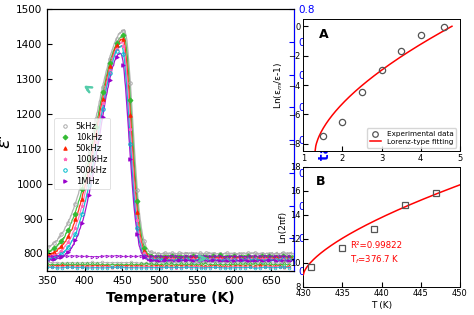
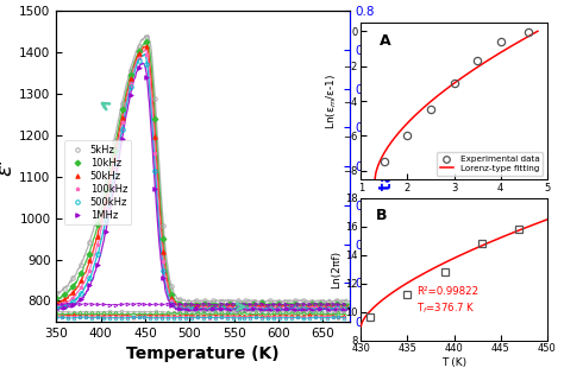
Experimental data/2: -6.5 -> -6.0
